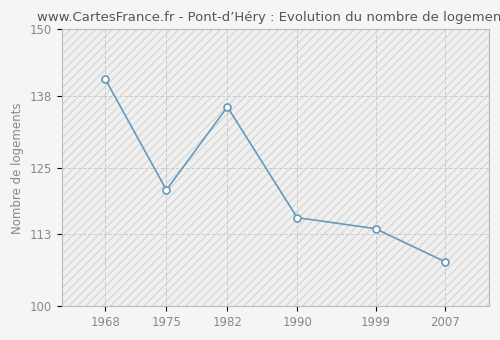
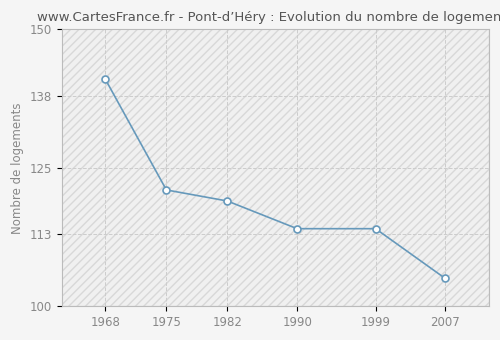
1982: 136 -> 119
1990: 116 -> 114
2007: 108 -> 105
